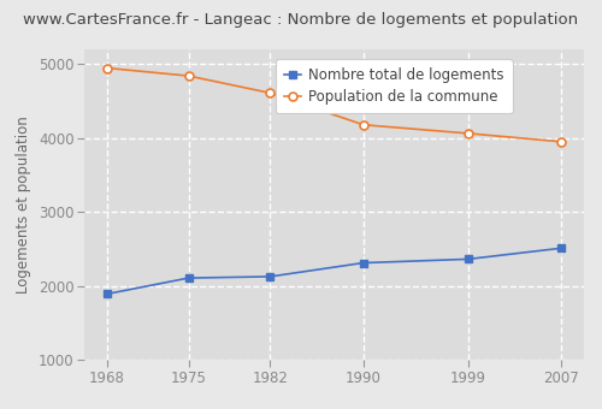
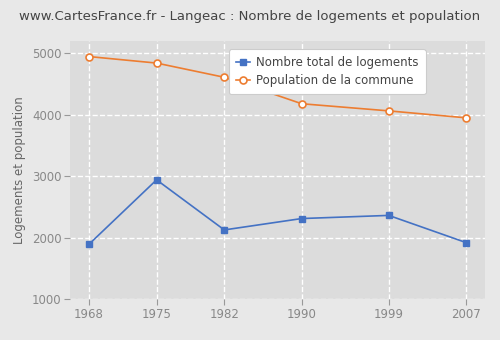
Nombre total de logements/1975: 2110 -> 2940
Nombre total de logements/2007: 2510 -> 1920
